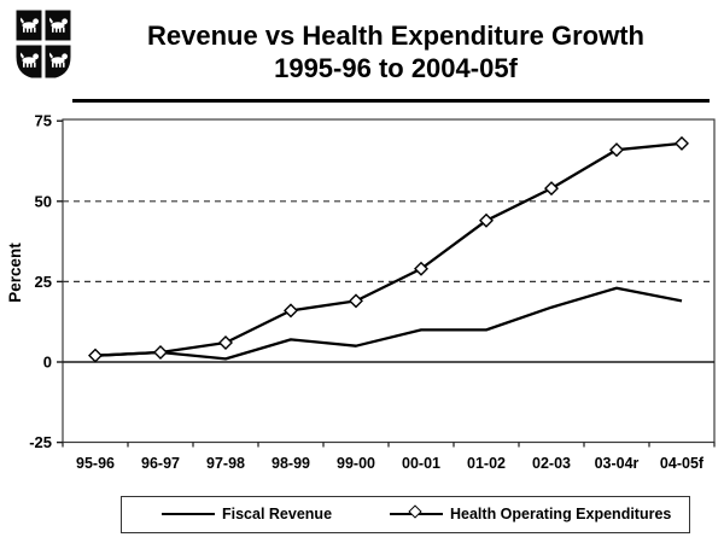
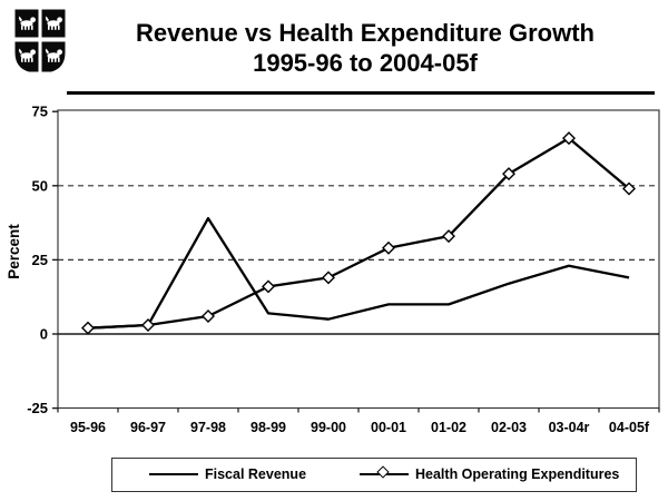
Fiscal Revenue/97-98: 1 -> 39
Health Operating Expenditures/01-02: 44 -> 33
Health Operating Expenditures/04-05f: 68 -> 49
